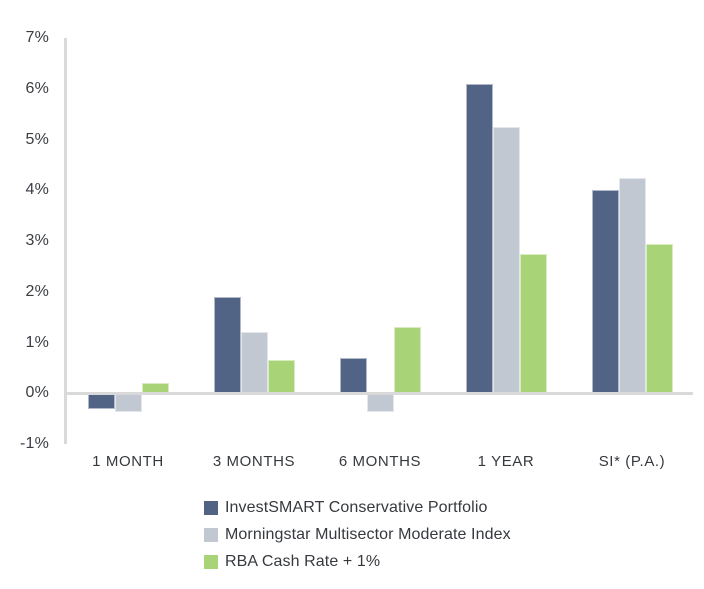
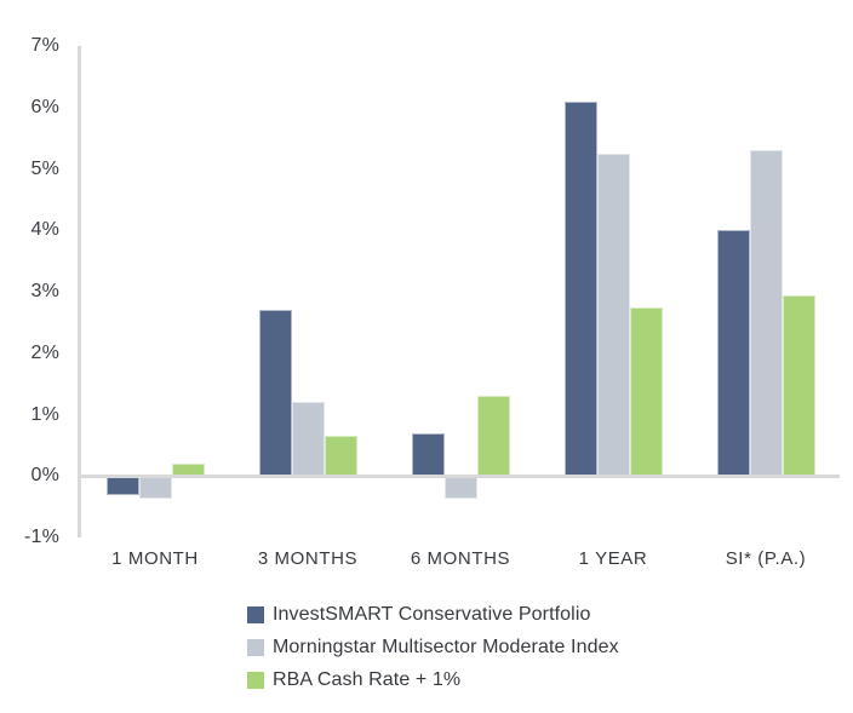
InvestSMART Conservative Portfolio/3 MONTHS: 1.9% -> 2.7%
Morningstar Multisector Moderate Index/SI* (P.A.): 4.2% -> 5.3%
